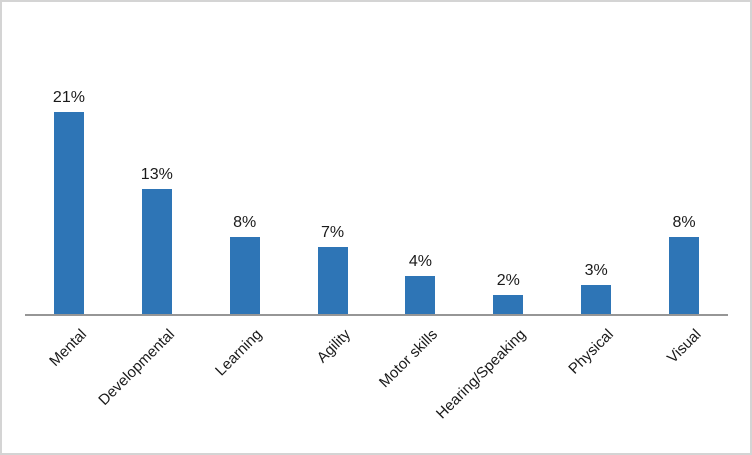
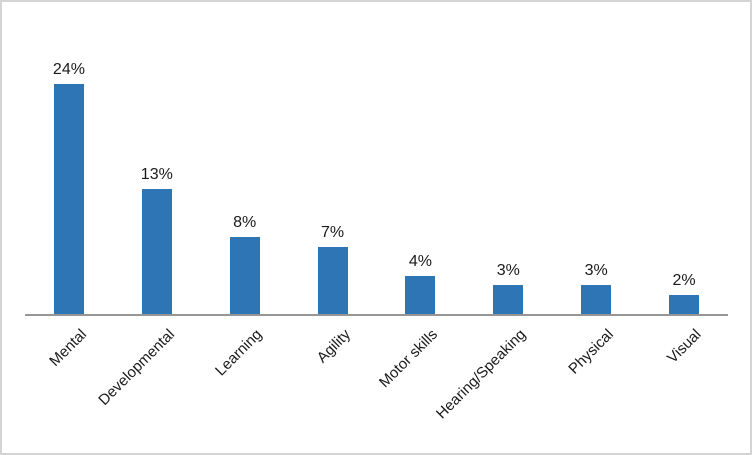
Mental: 21% -> 24%
Hearing/Speaking: 2% -> 3%
Visual: 8% -> 2%
